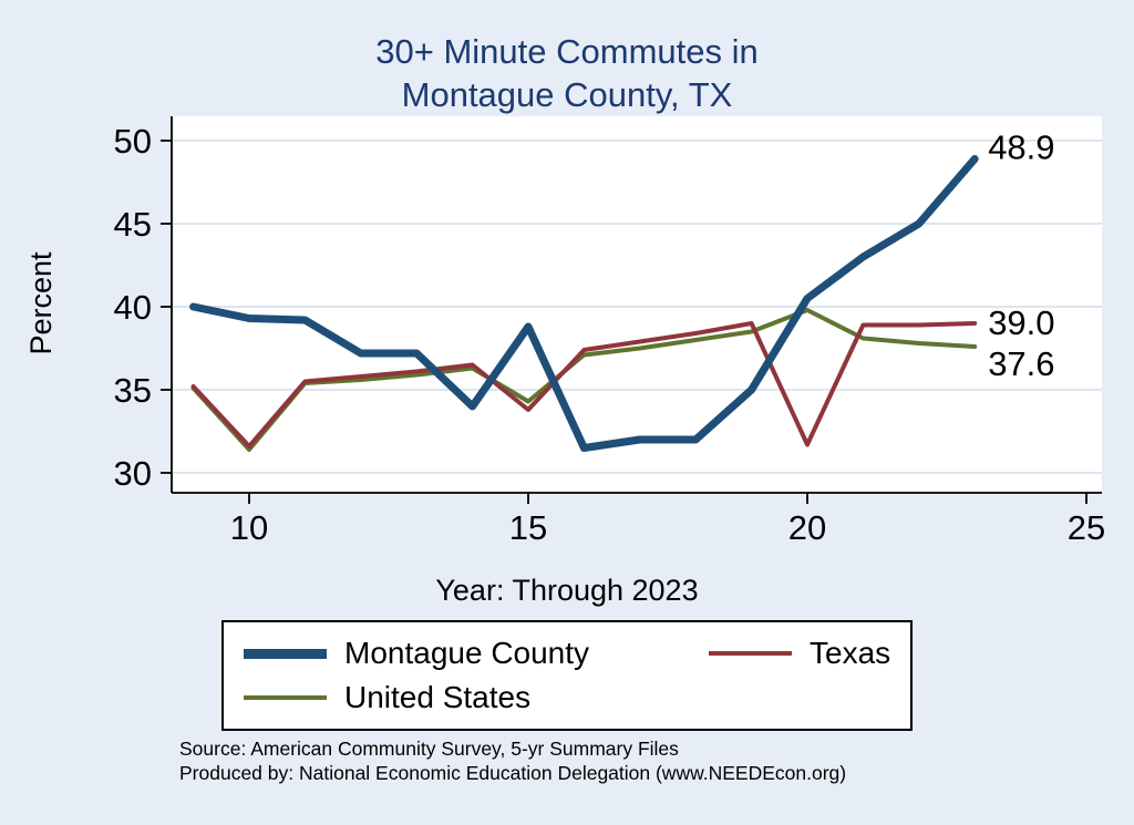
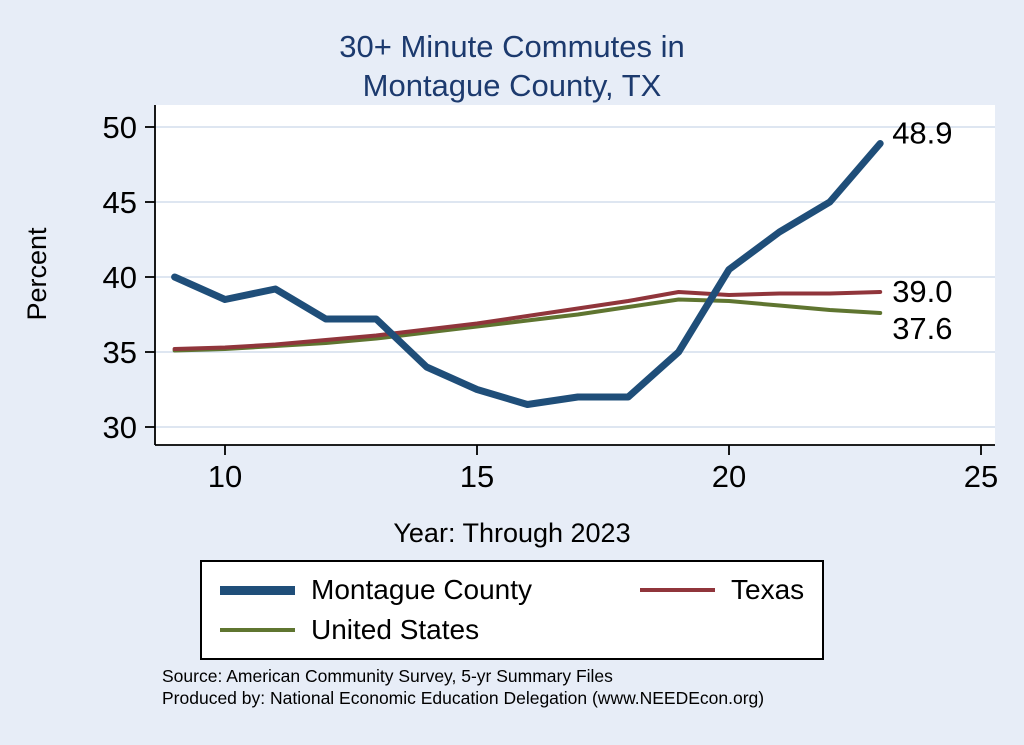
Montague County/10: 39.3 -> 38.5
Texas/10: 31.6 -> 35.3
United States/10: 31.4 -> 35.2
Montague County/15: 38.8 -> 32.5
Texas/15: 33.8 -> 36.9
United States/15: 34.3 -> 36.7
Texas/20: 31.7 -> 38.8
United States/20: 39.8 -> 38.4
